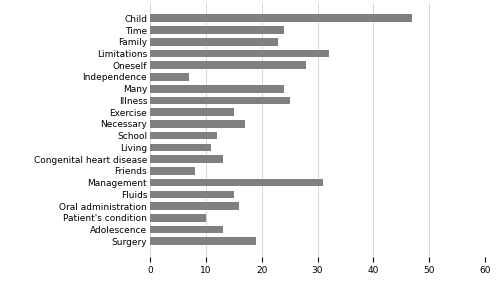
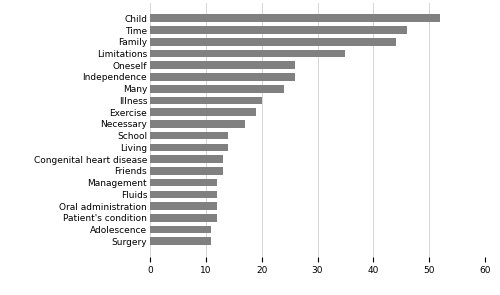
Child: 47 -> 52
Time: 24 -> 46
Family: 23 -> 44
Limitations: 32 -> 35
Oneself: 28 -> 26
Independence: 7 -> 26
Illness: 25 -> 20
Exercise: 15 -> 19
School: 12 -> 14
Living: 11 -> 14
Friends: 8 -> 13
Management: 31 -> 12
Fluids: 15 -> 12
Oral administration: 16 -> 12
Patient's condition: 10 -> 12
Adolescence: 13 -> 11
Surgery: 19 -> 11
